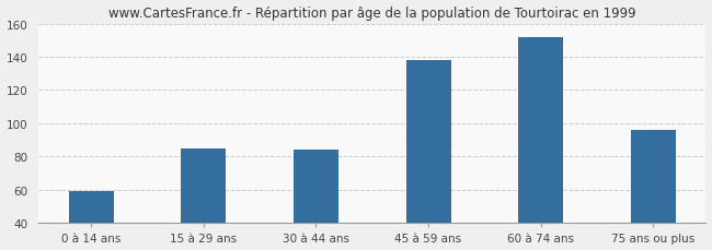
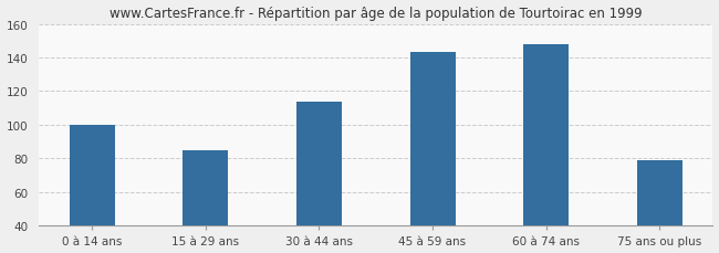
0 à 14 ans: 59 -> 100
30 à 44 ans: 84 -> 114
45 à 59 ans: 138 -> 143
60 à 74 ans: 152 -> 148
75 ans ou plus: 96 -> 79
